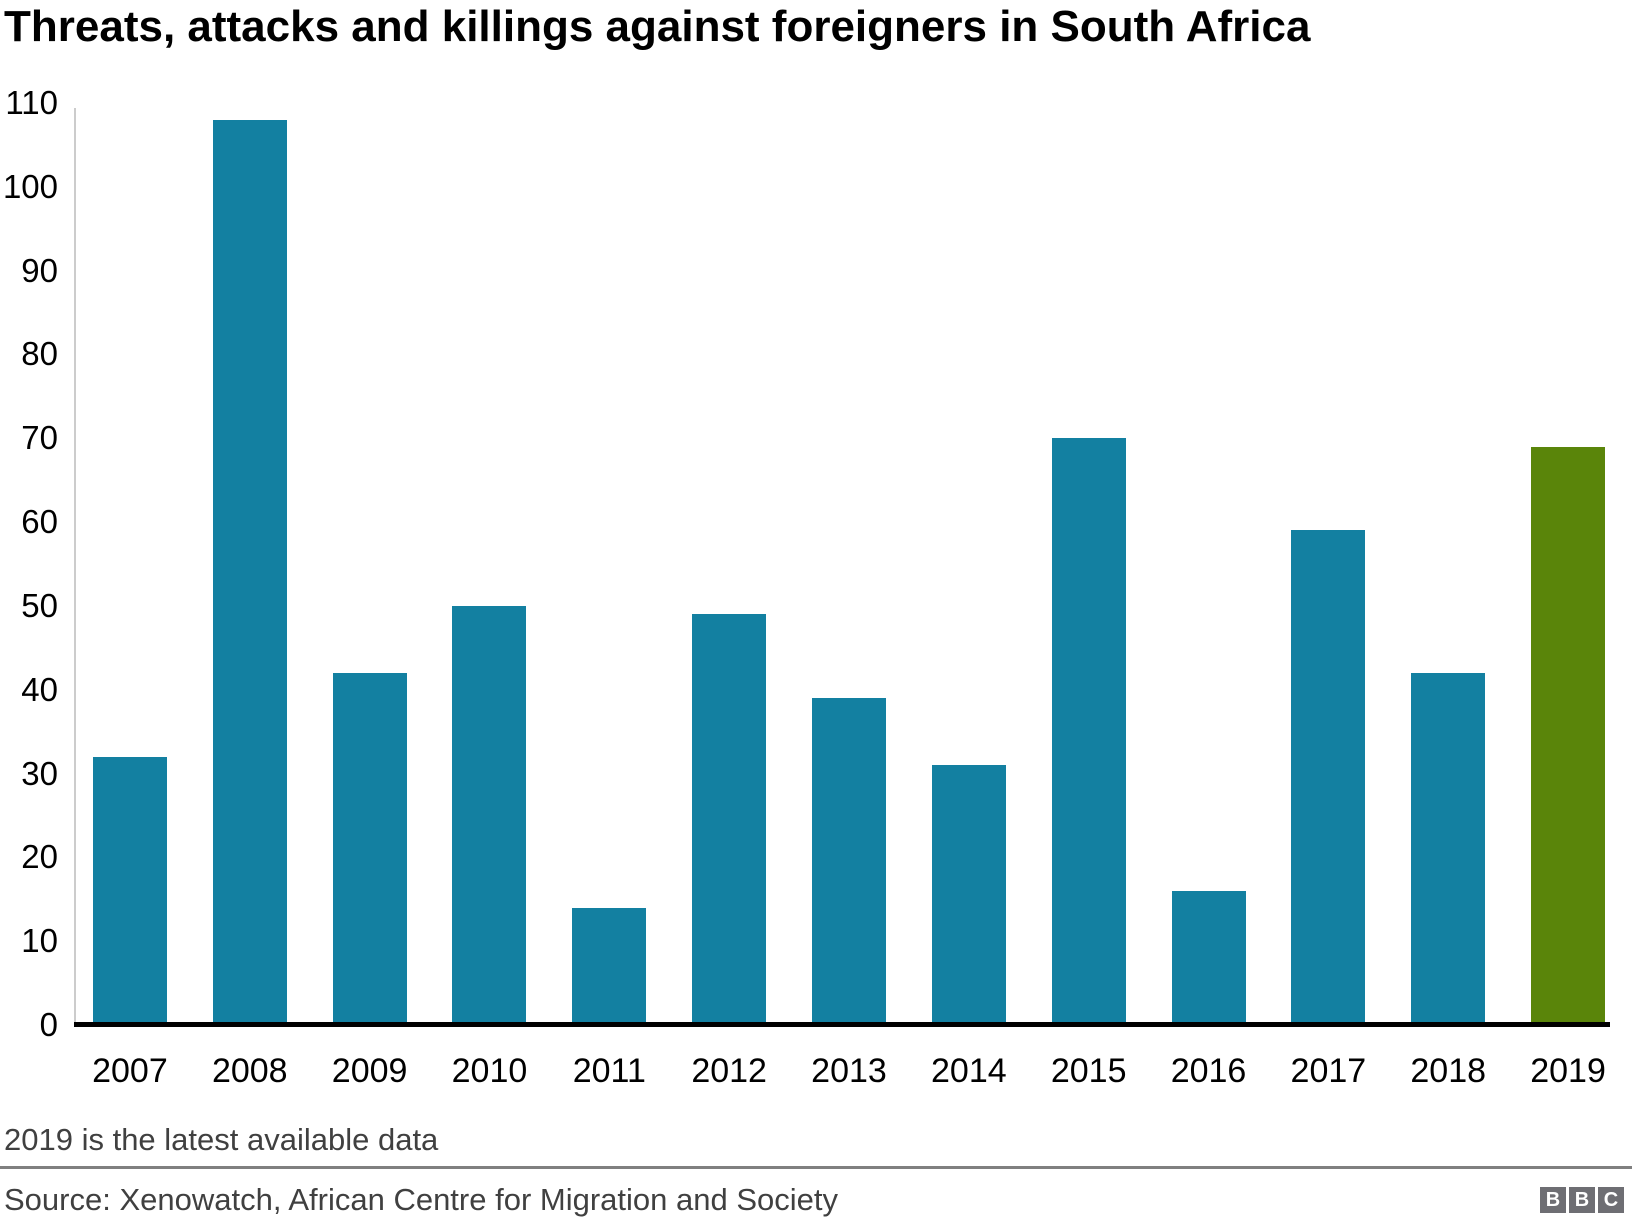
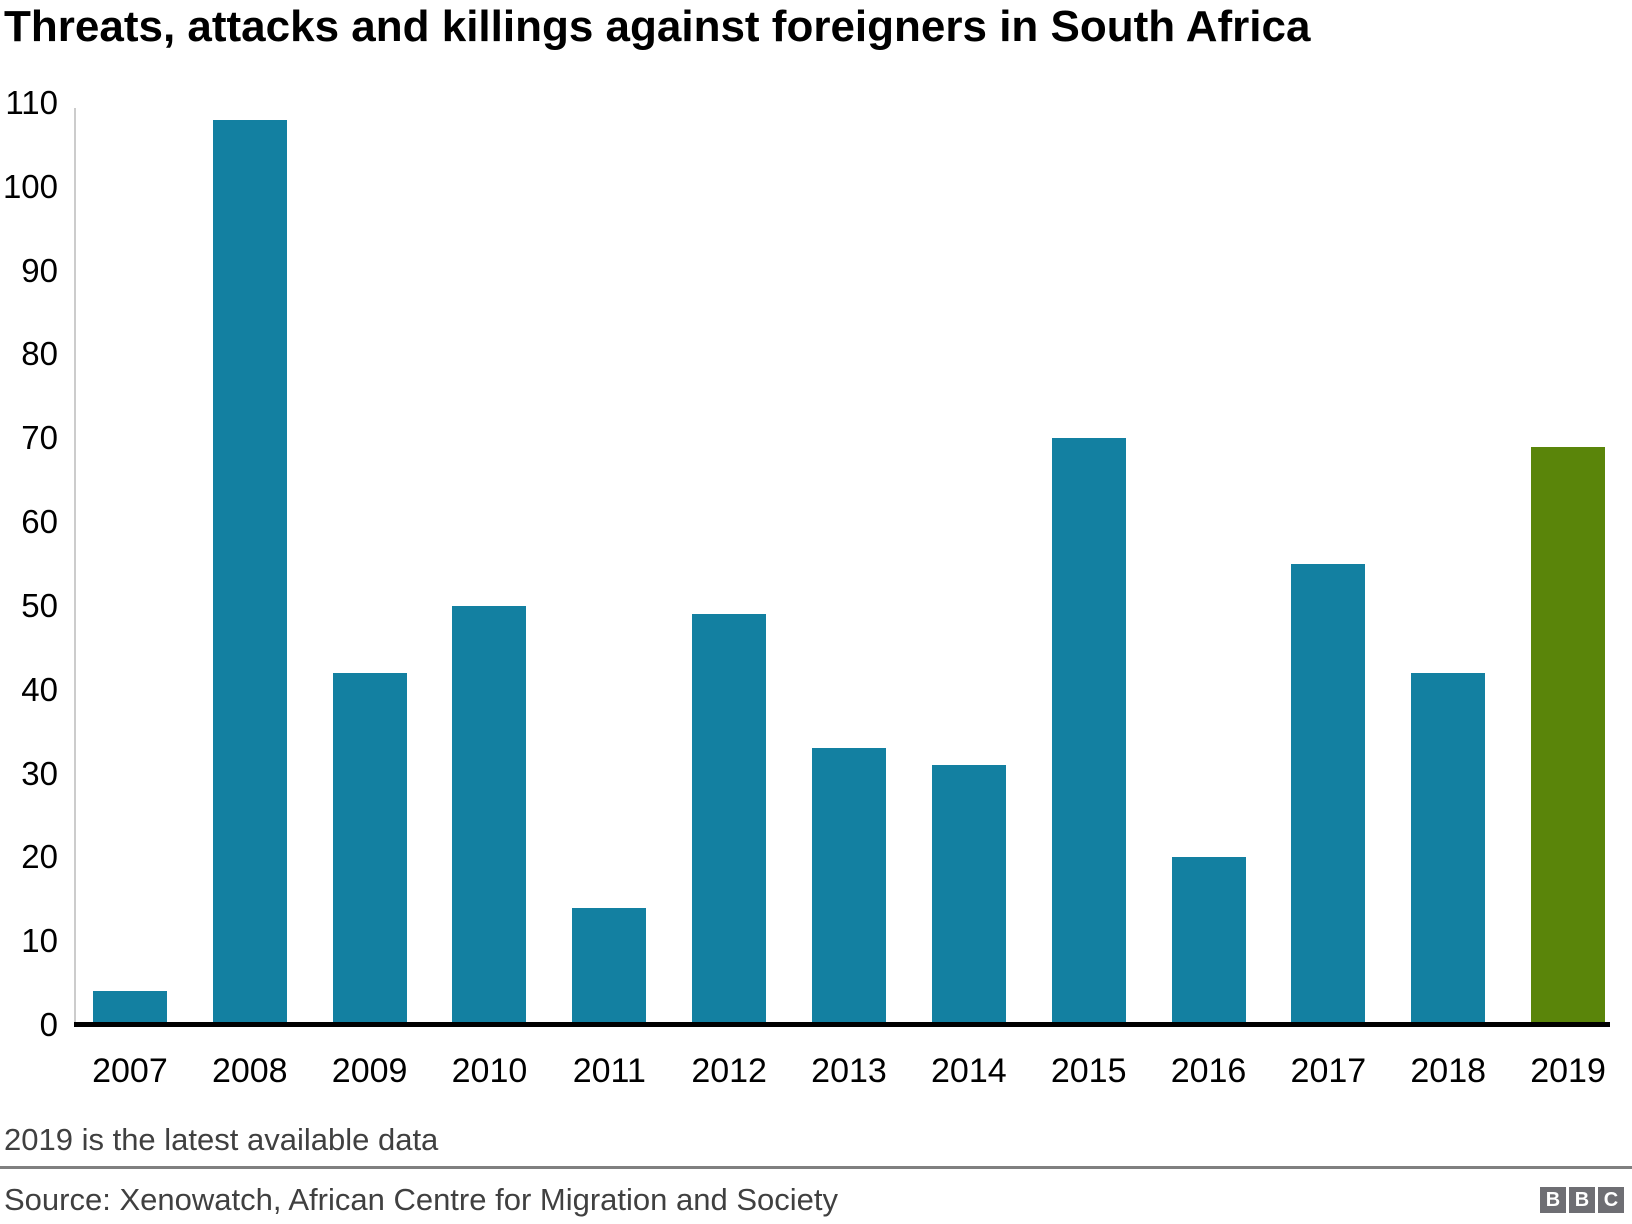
2007: 32 -> 4
2013: 39 -> 33
2016: 16 -> 20
2017: 59 -> 55
